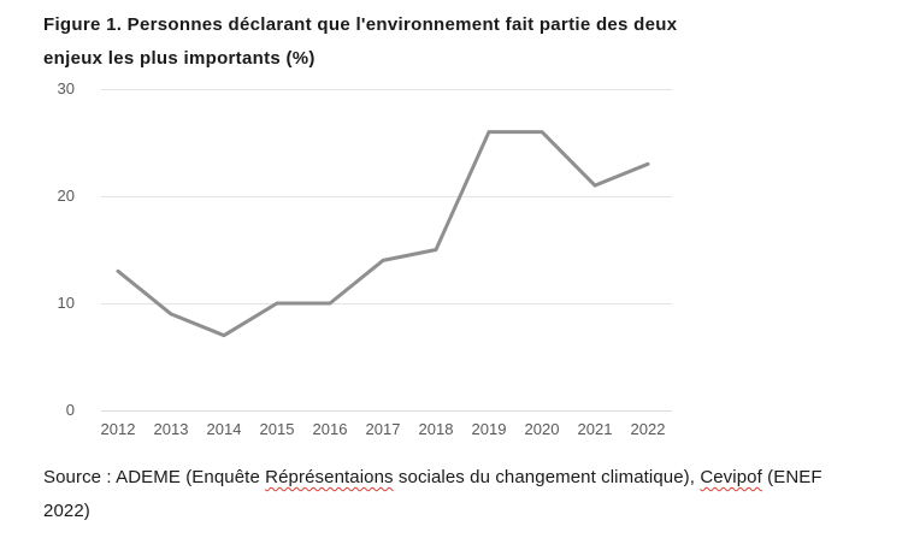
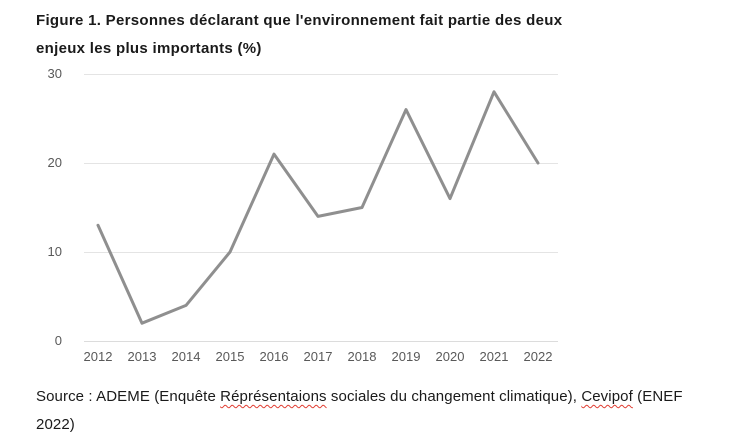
2013: 9 -> 2
2014: 7 -> 4
2016: 10 -> 21
2020: 26 -> 16
2021: 21 -> 28
2022: 23 -> 20
